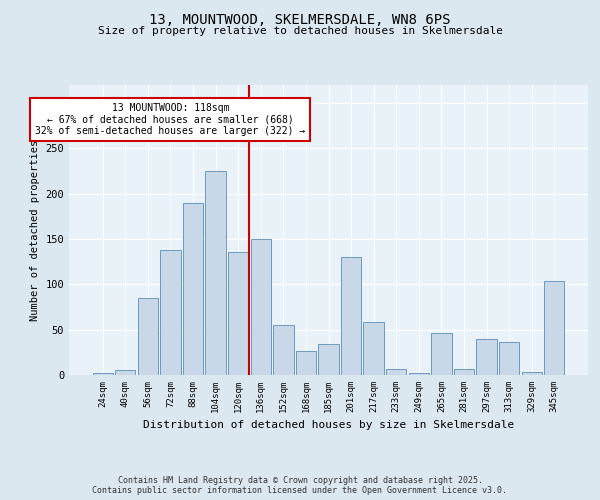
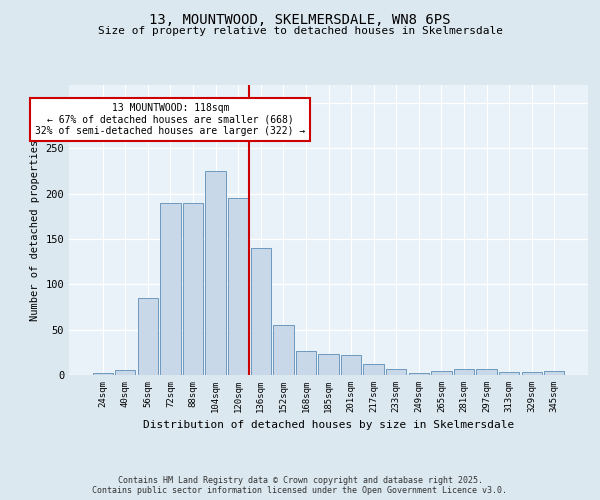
72sqm: 138 -> 190
120sqm: 136 -> 195
136sqm: 150 -> 140
185sqm: 34 -> 23
201sqm: 130 -> 22
217sqm: 58 -> 12
265sqm: 46 -> 4
297sqm: 40 -> 7
313sqm: 36 -> 3
345sqm: 104 -> 4
